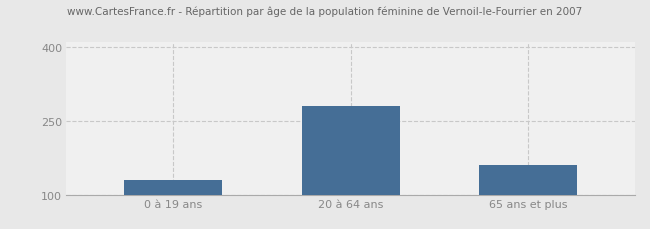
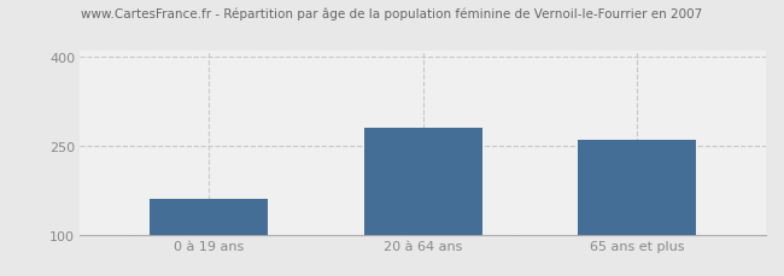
0 à 19 ans: 130 -> 160
65 ans et plus: 160 -> 260
